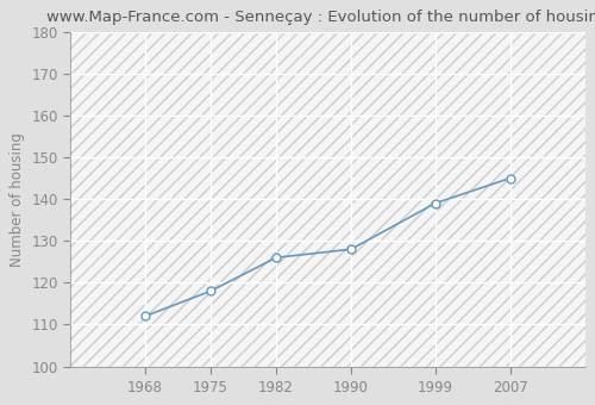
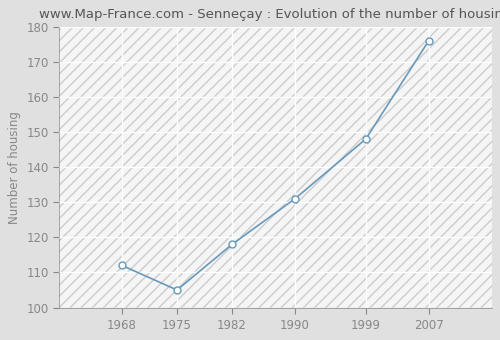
1975: 118 -> 105
1982: 126 -> 118
1990: 128 -> 131
1999: 139 -> 148
2007: 145 -> 176
